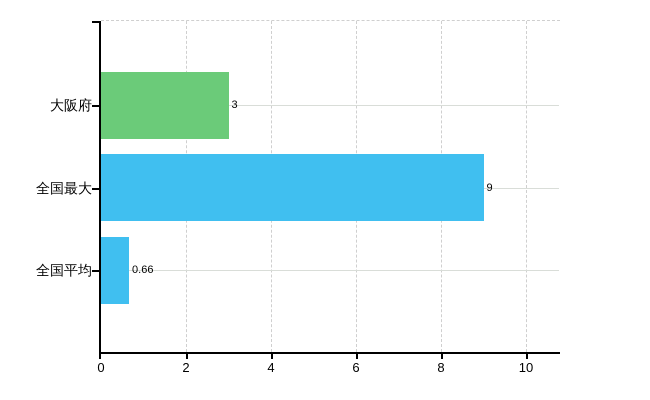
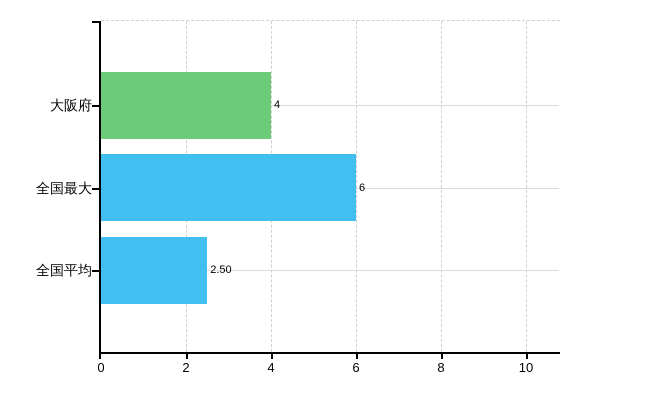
大阪府: 3 -> 4
全国最大: 9 -> 6
全国平均: 0.66 -> 2.50
